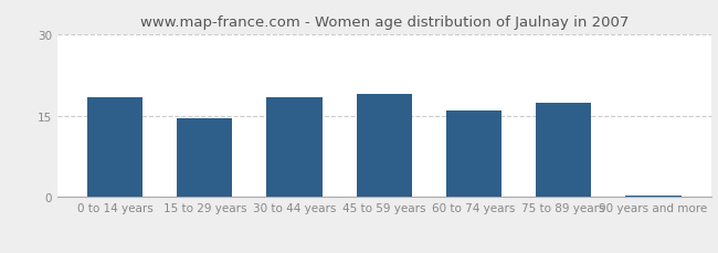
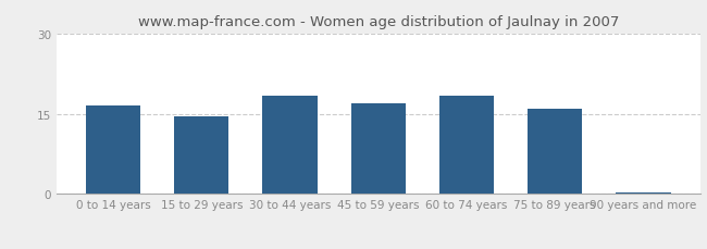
0 to 14 years: 18.5 -> 16.5
45 to 59 years: 19.0 -> 17.0
60 to 74 years: 16.0 -> 18.5
75 to 89 years: 17.5 -> 16.0
